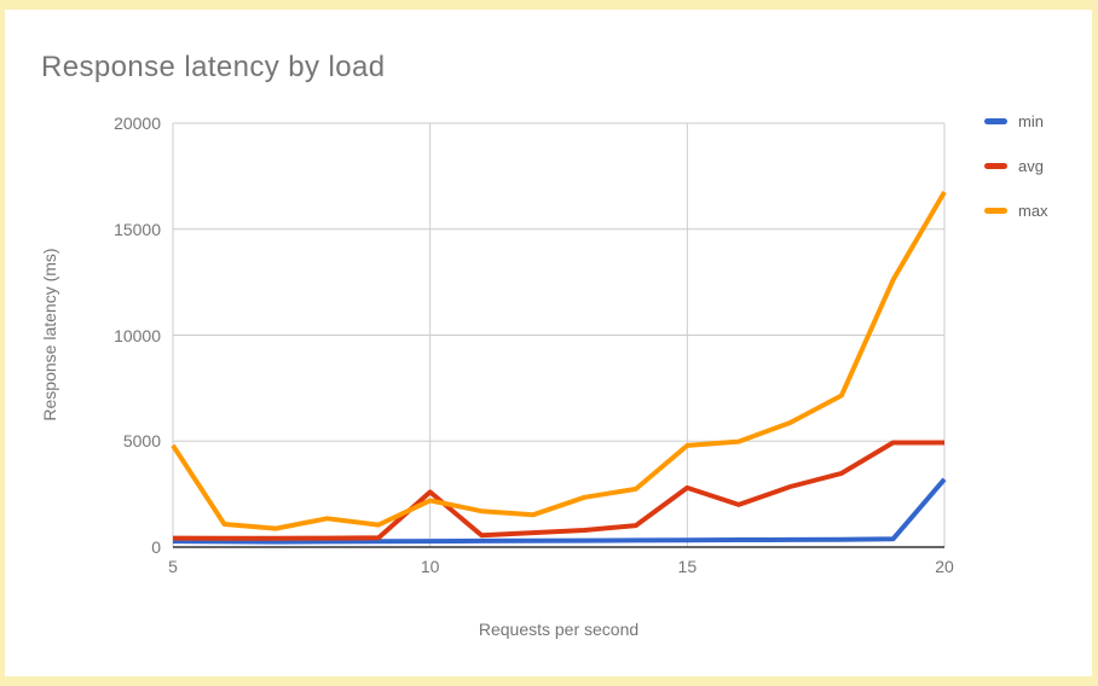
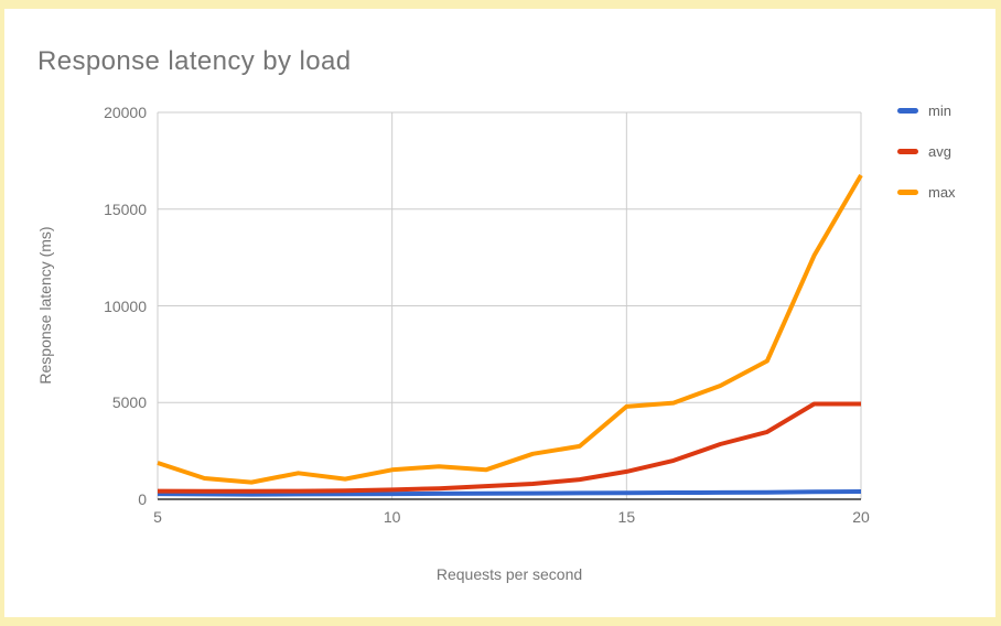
max/5: 4800 -> 1900
avg/10: 2600 -> 500
max/10: 2200 -> 1500
avg/15: 2800 -> 1400
min/20: 3200 -> 400
